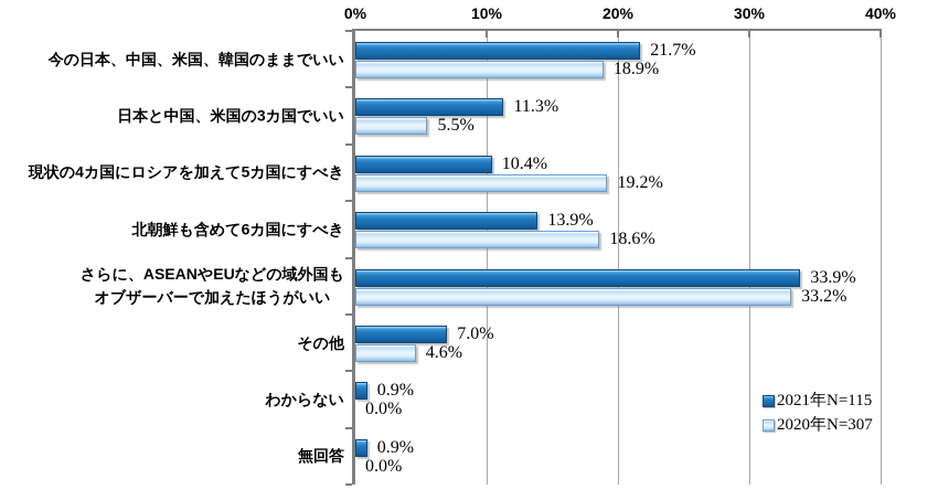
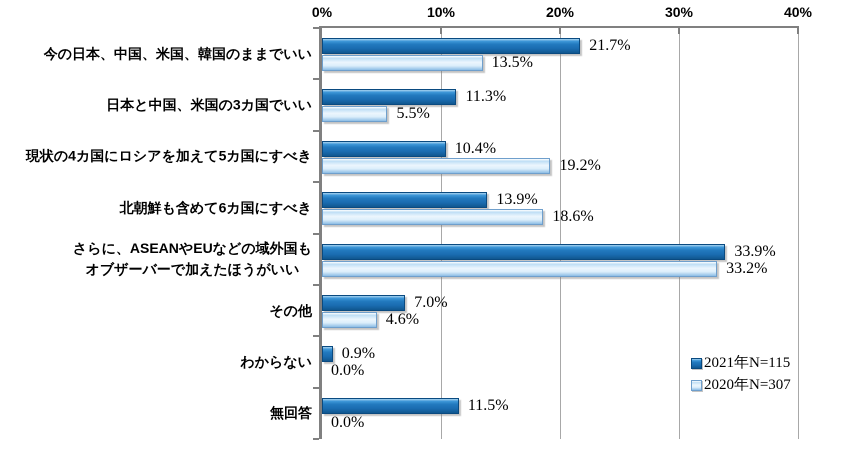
2020年N=307/今の日本、中国、米国、韓国のままでいい: 18.9% -> 13.5%
2021年N=115/無回答: 0.9% -> 11.5%
